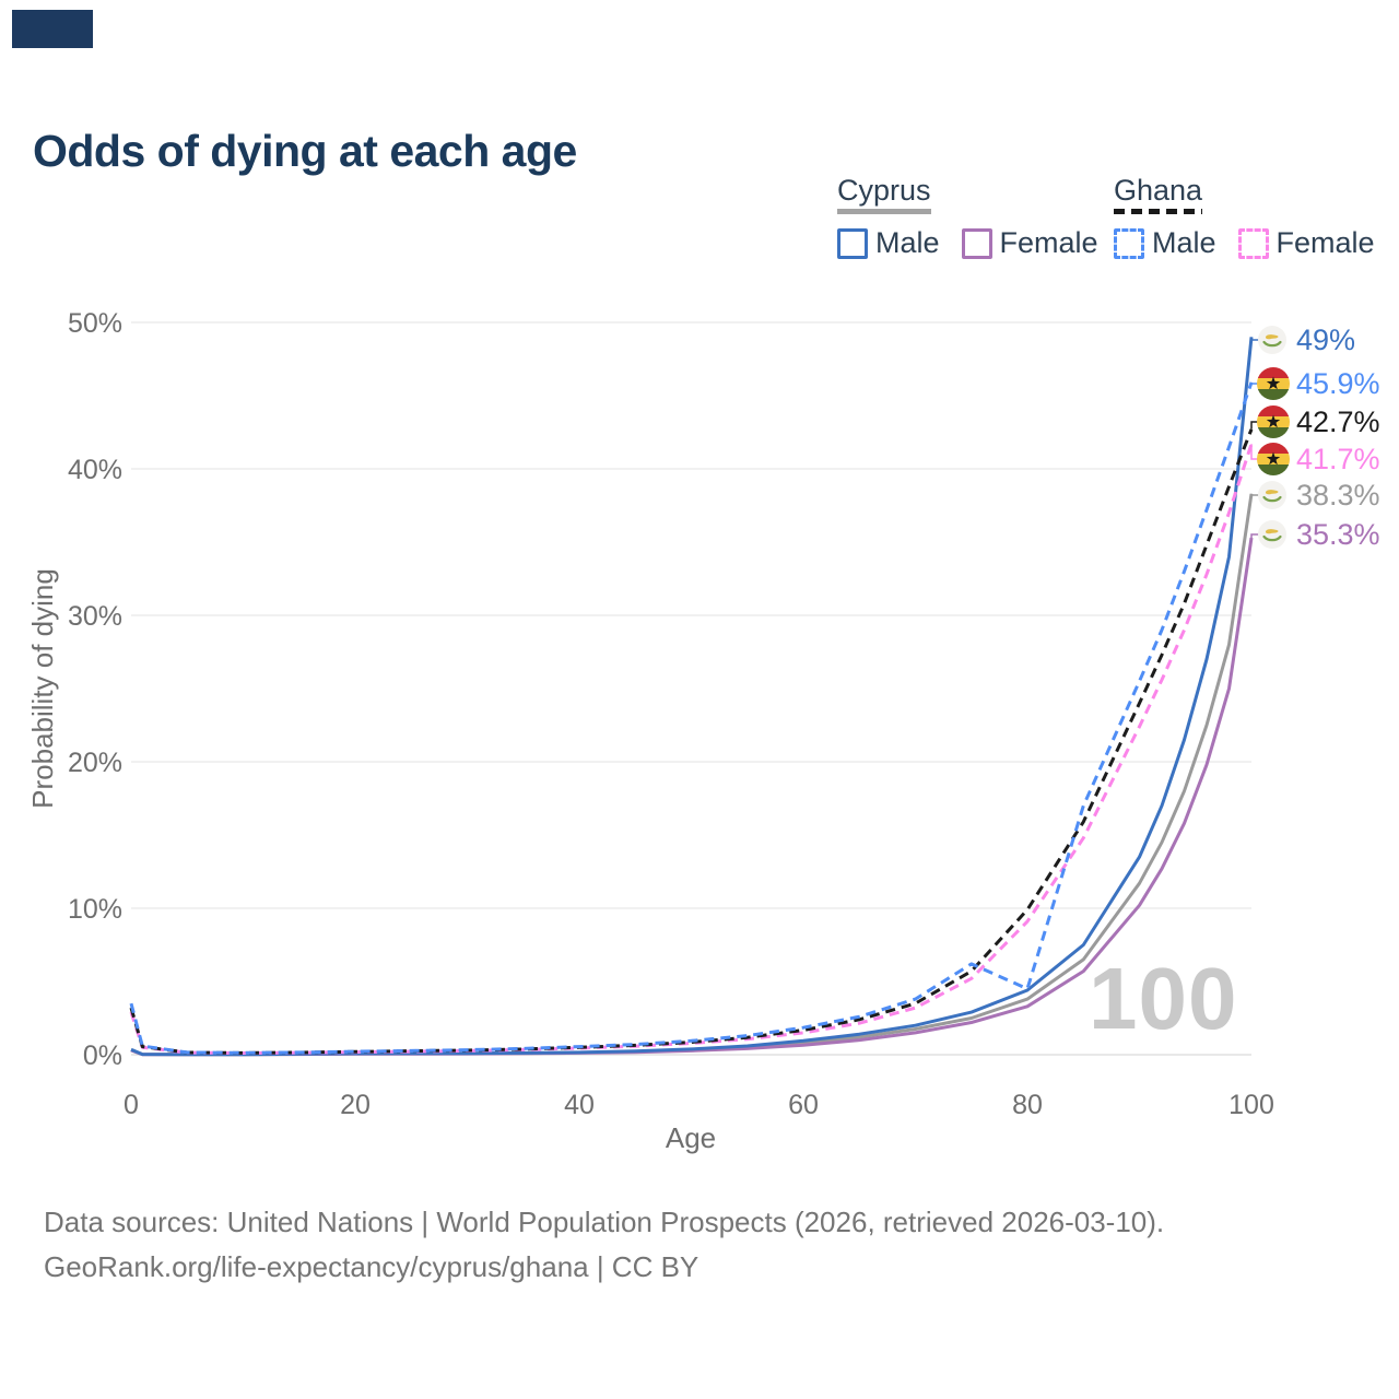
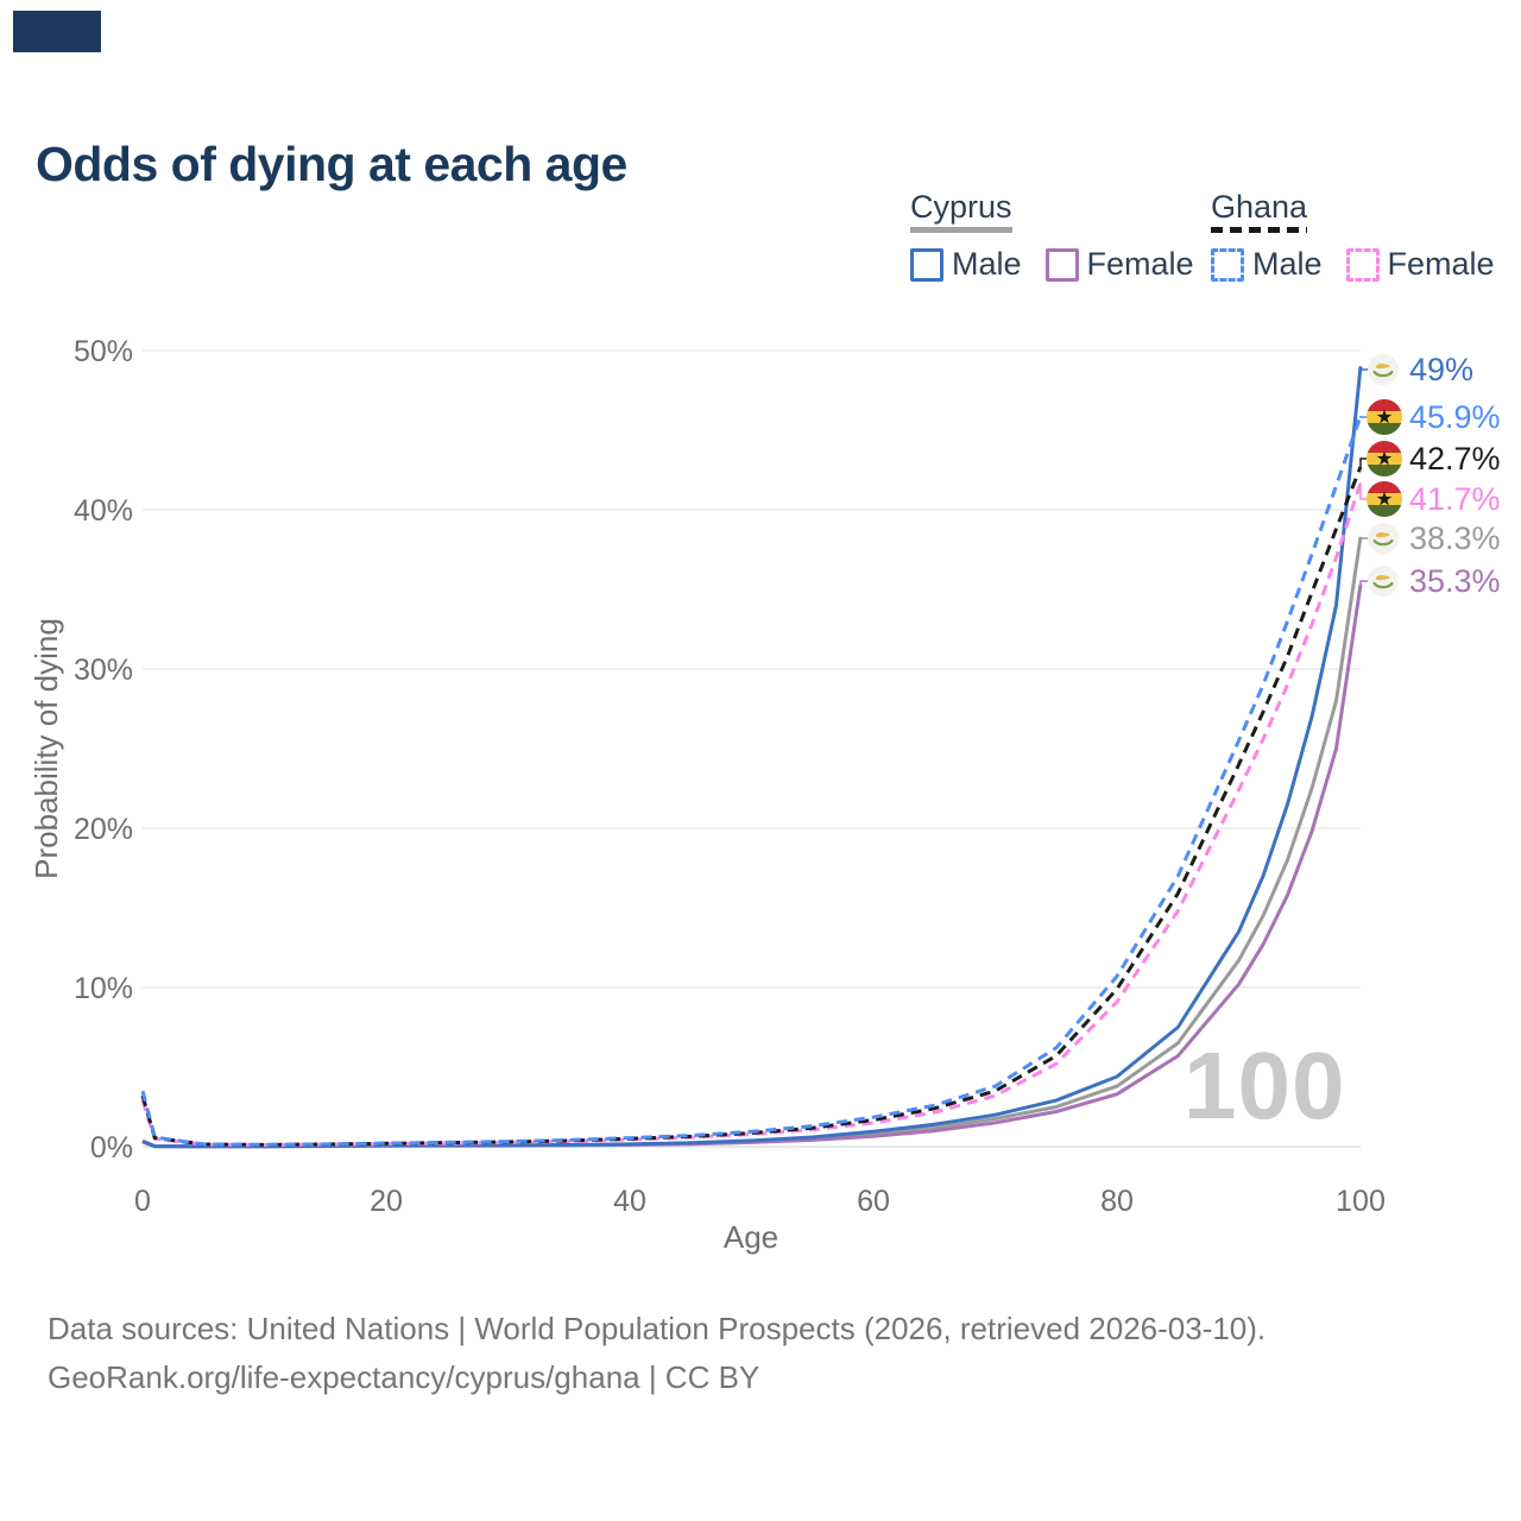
Ghana Male/80: 4.5% -> 10.7%
